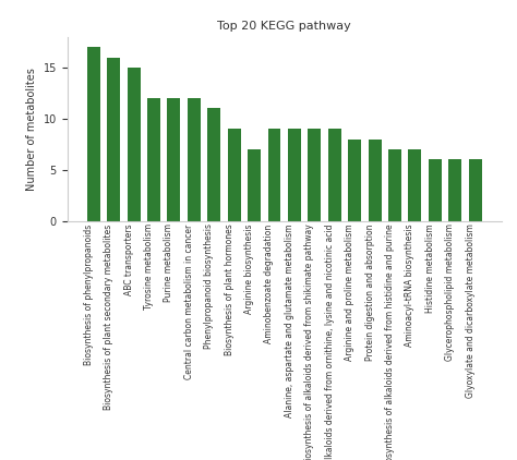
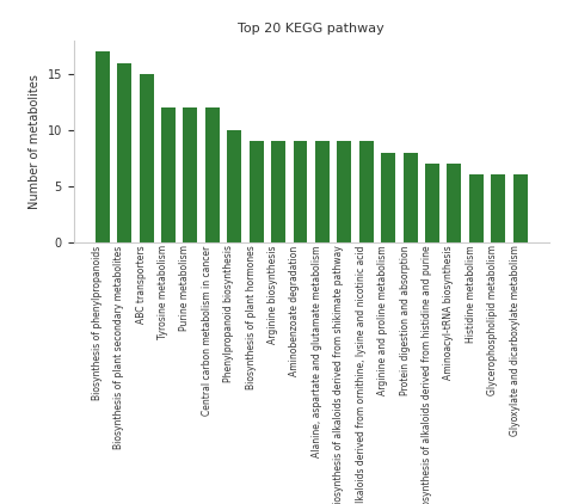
Phenylpropanoid biosynthesis: 11 -> 10
Arginine biosynthesis: 7 -> 9
